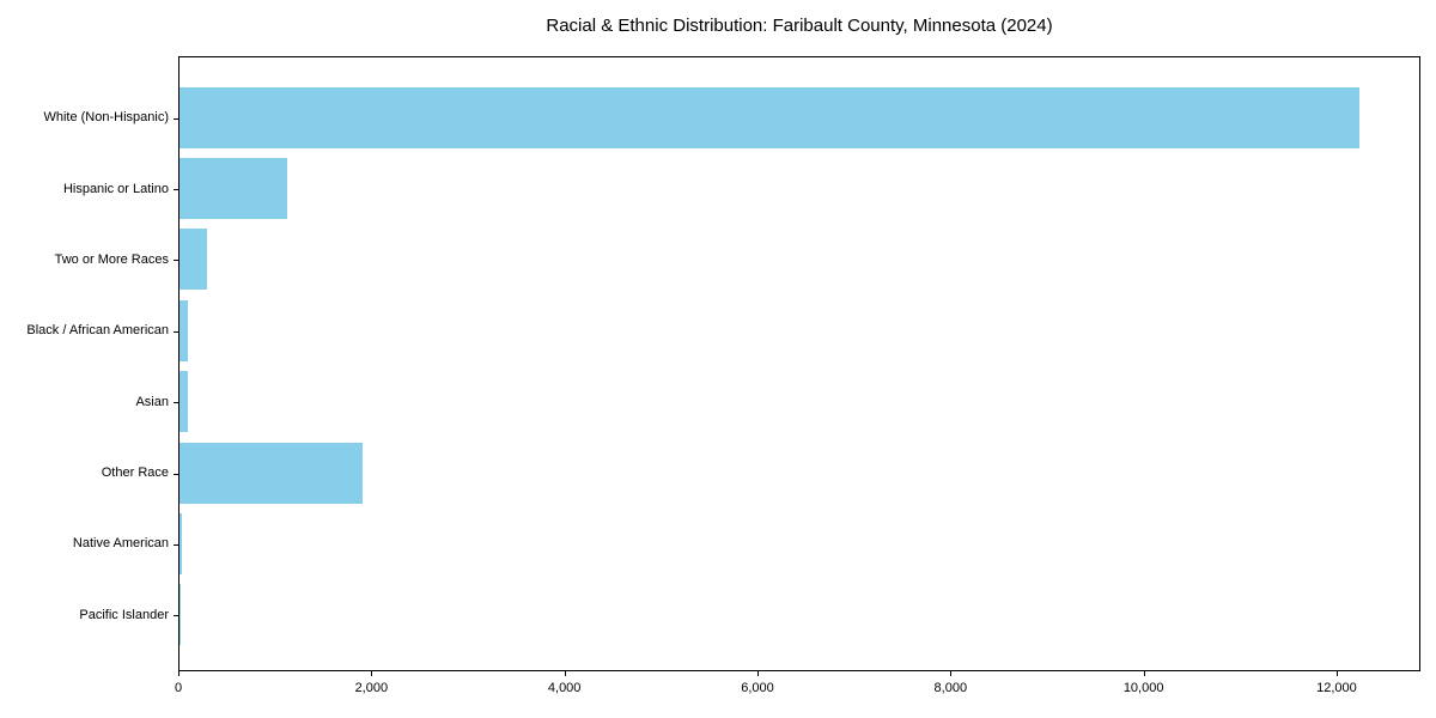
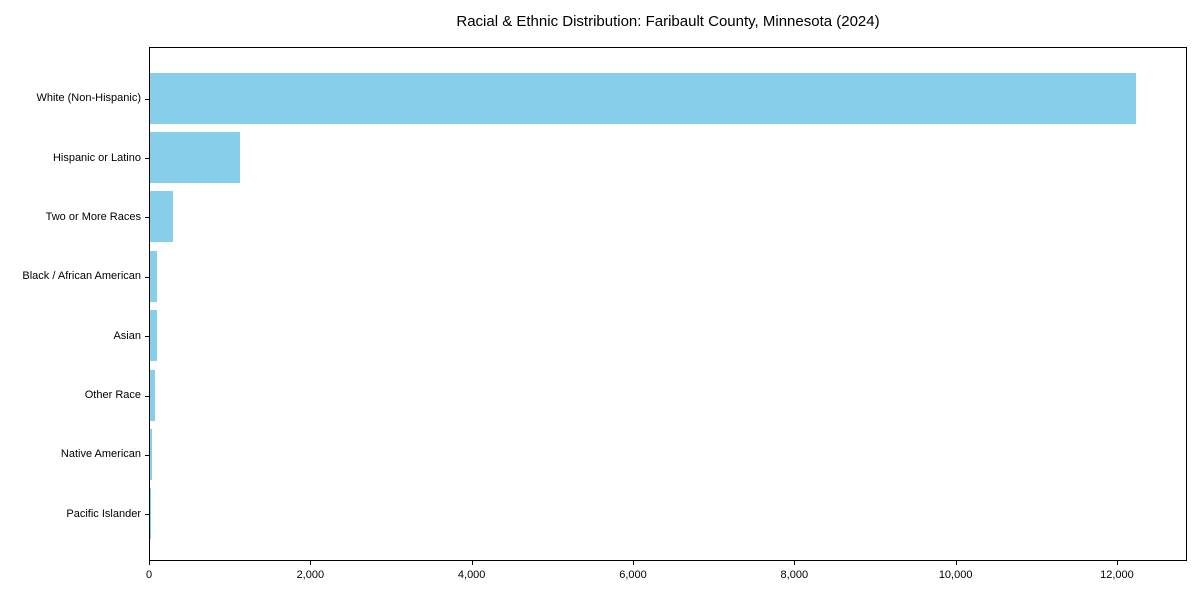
Other Race: 1900 -> 100
